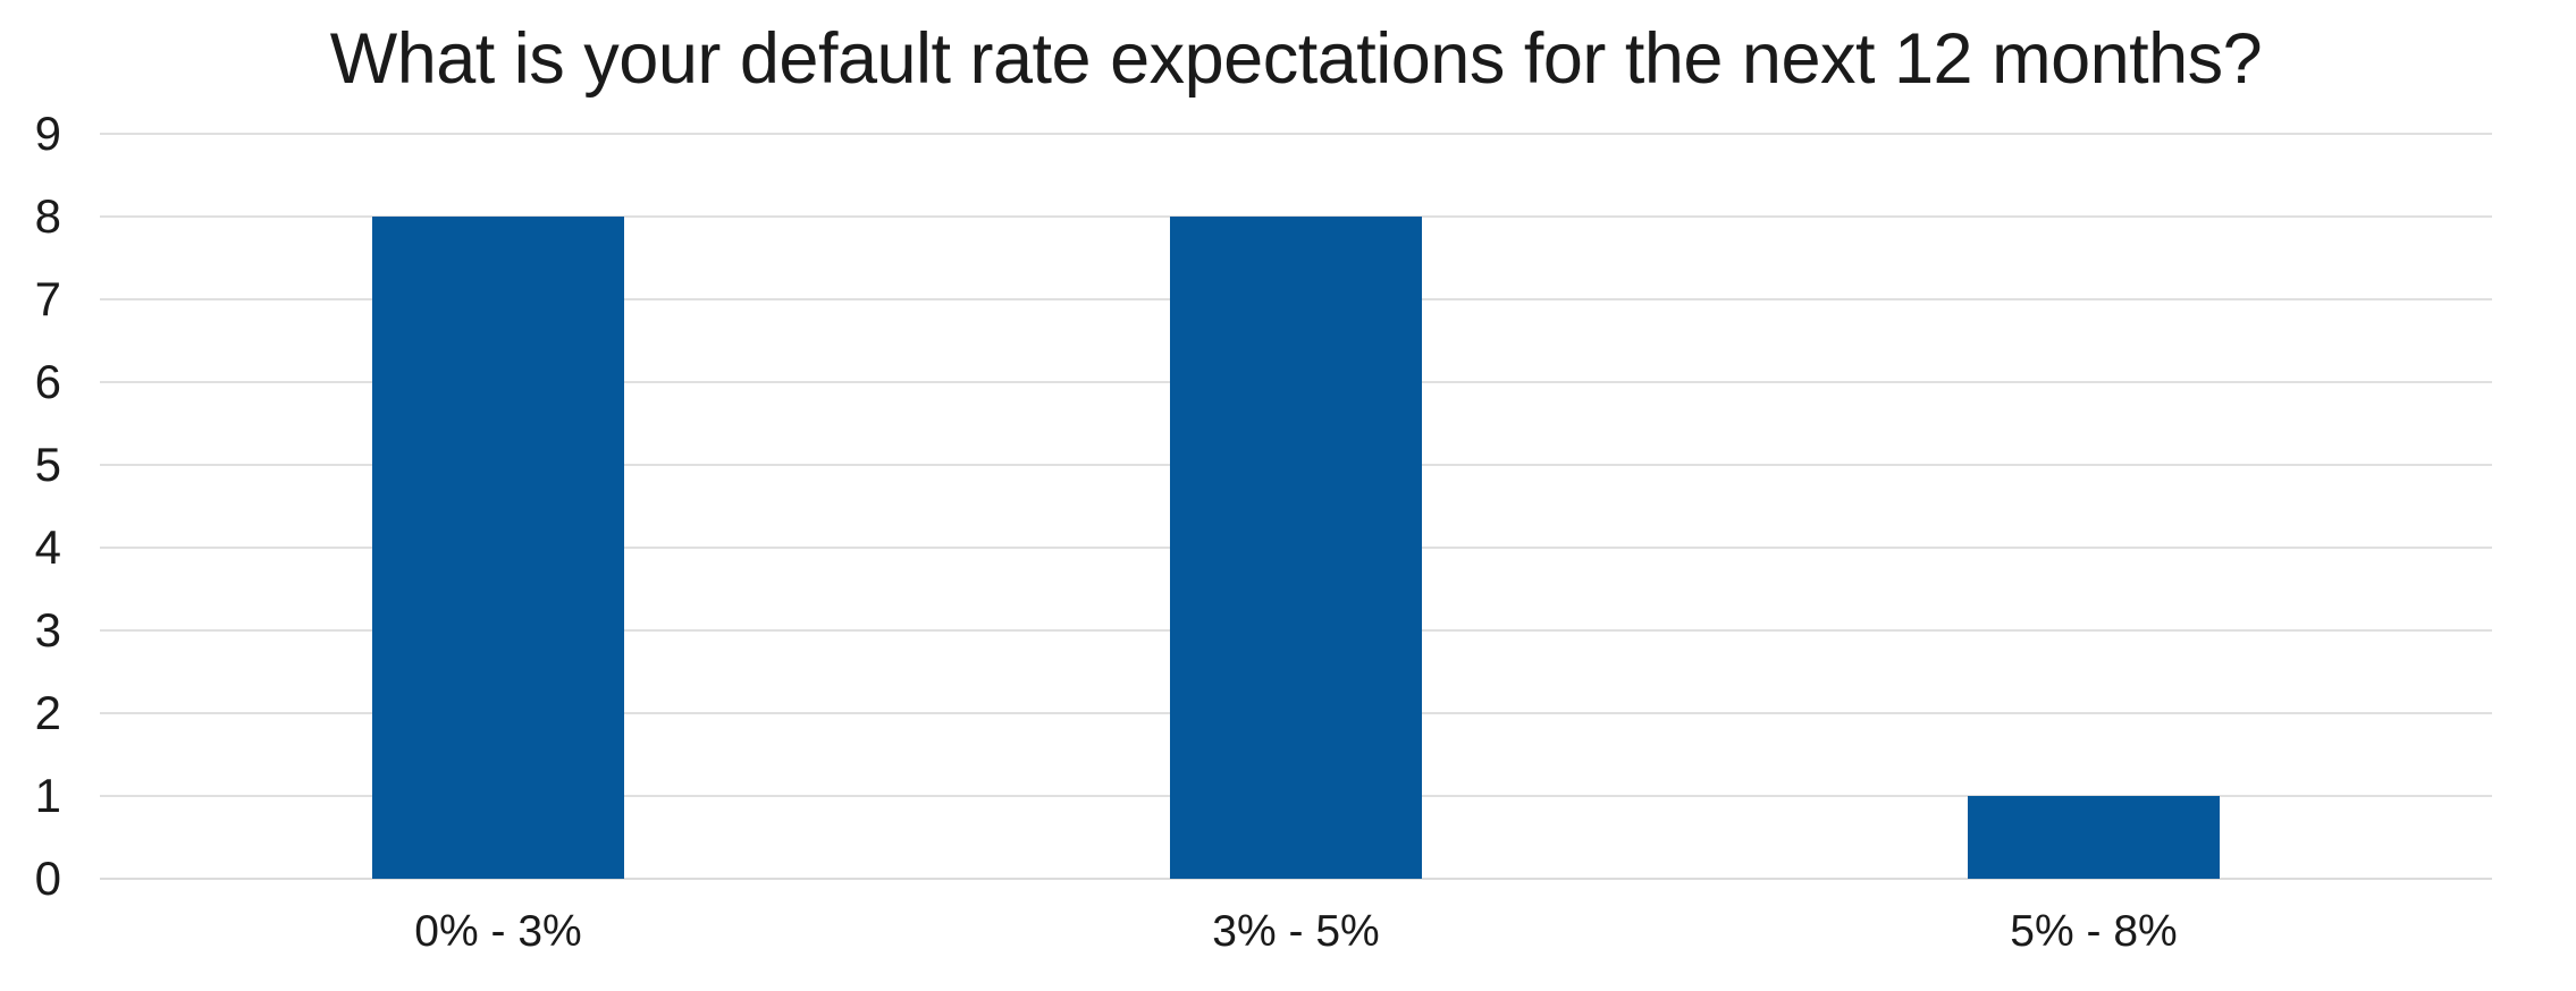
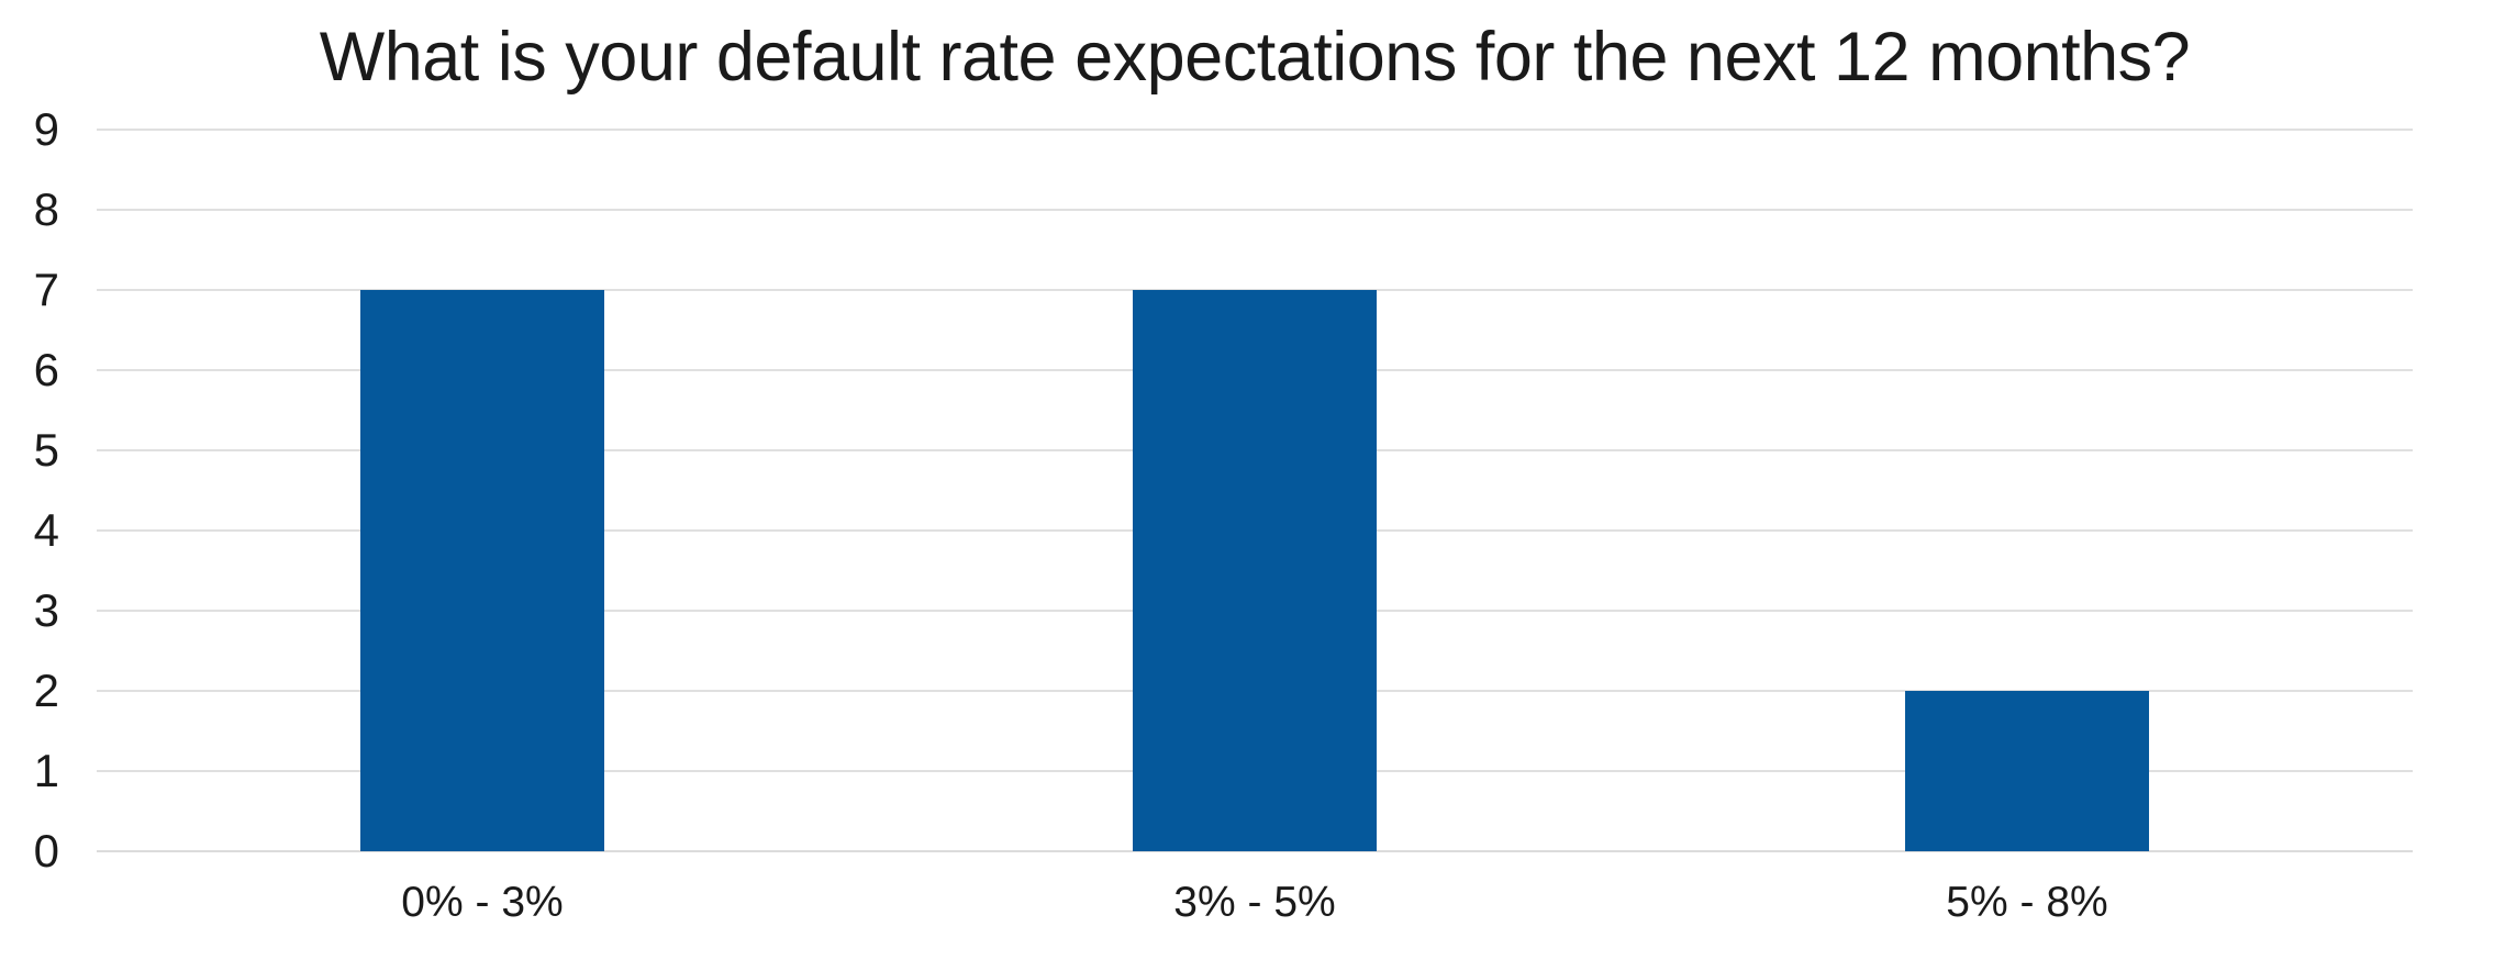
0% - 3%: 8 -> 7
3% - 5%: 8 -> 7
5% - 8%: 1 -> 2
